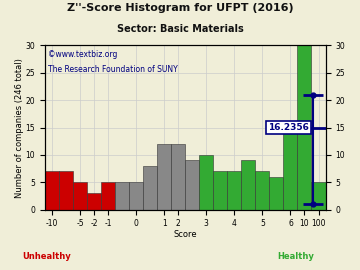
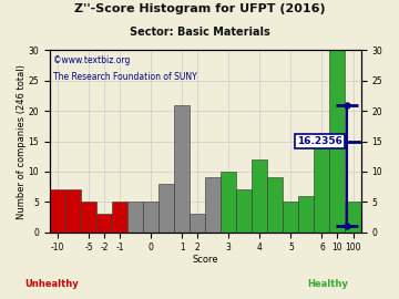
1: 12 -> 21
2: 12 -> 3
4: 7 -> 12
5: 7 -> 5
